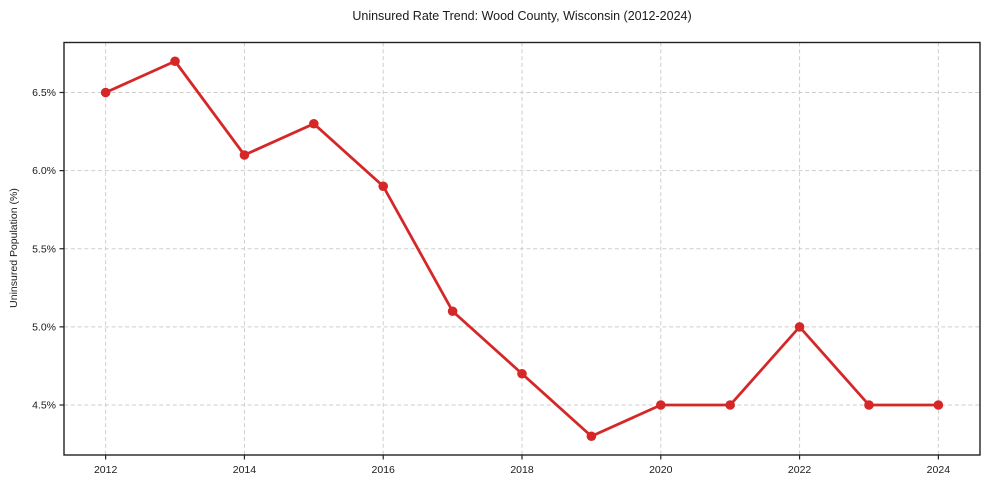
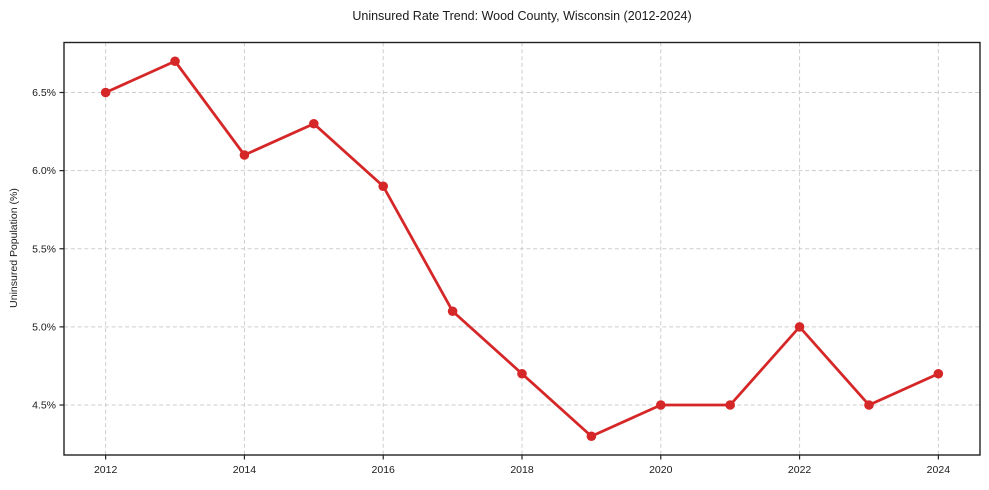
2024: 4.5% -> 4.7%
